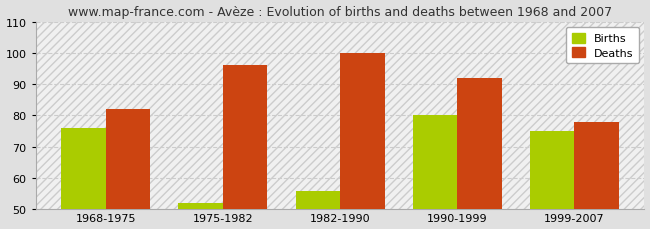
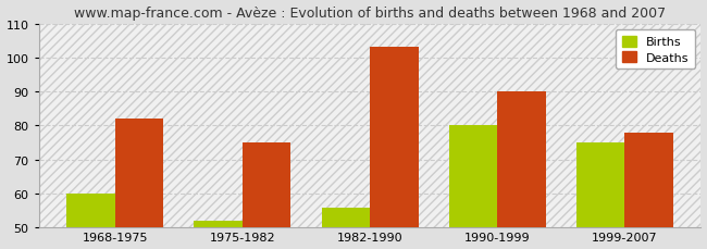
Births/1968-1975: 76 -> 60
Deaths/1975-1982: 96 -> 75
Deaths/1982-1990: 100 -> 103
Deaths/1990-1999: 92 -> 90
